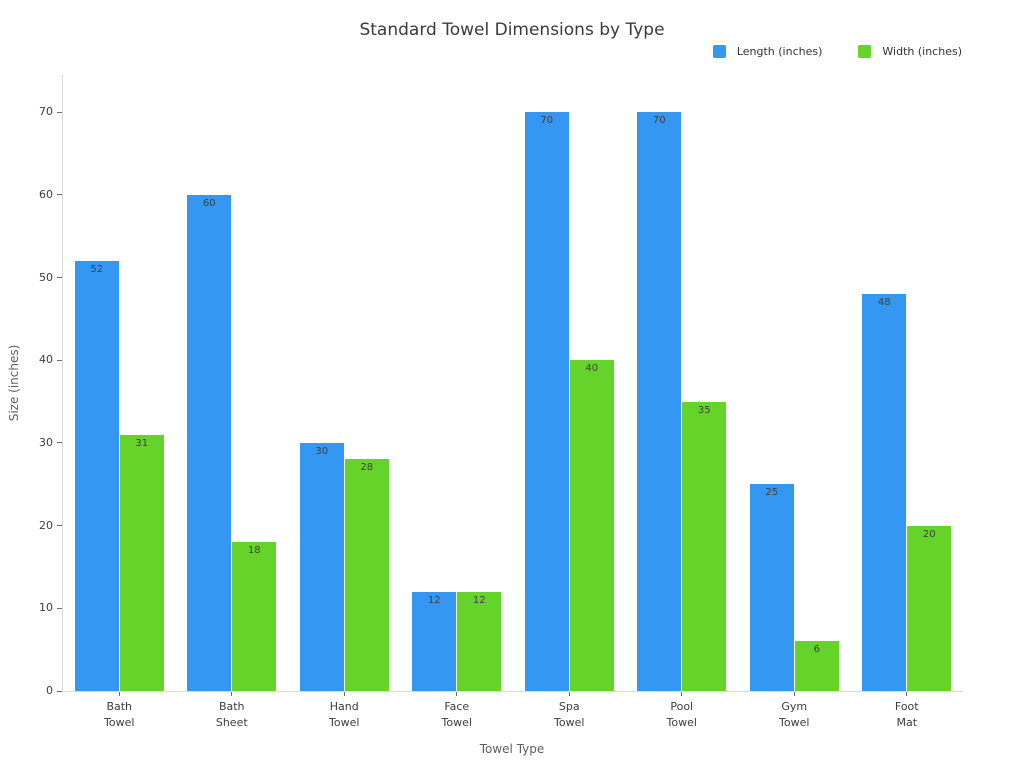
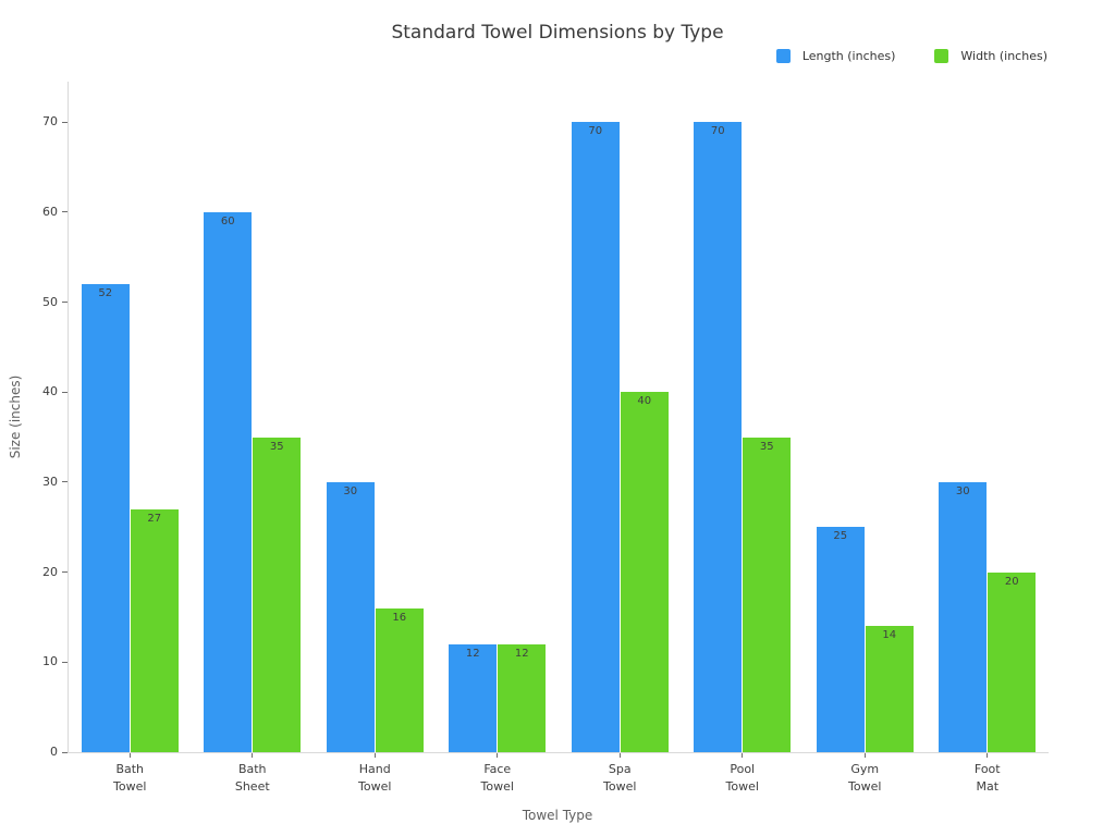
Width (inches)/Bath Towel: 31 -> 27
Width (inches)/Bath Sheet: 18 -> 35
Width (inches)/Hand Towel: 28 -> 16
Width (inches)/Gym Towel: 6 -> 14
Length (inches)/Foot Mat: 48 -> 30
